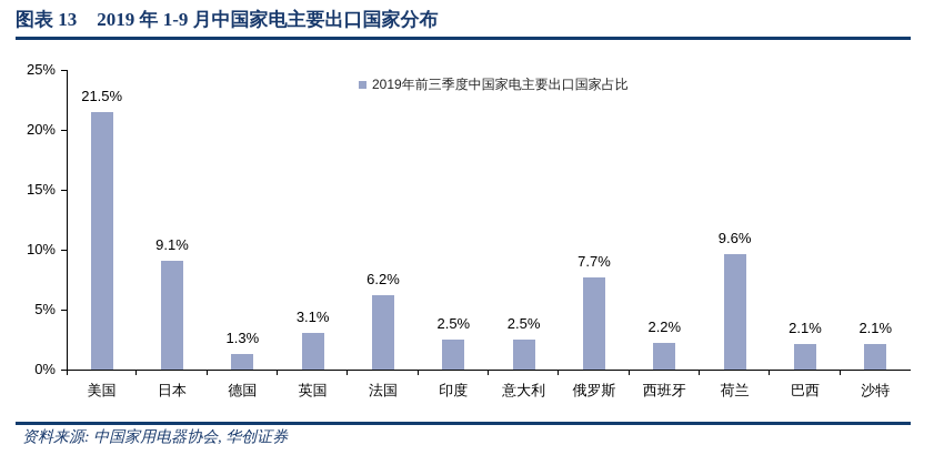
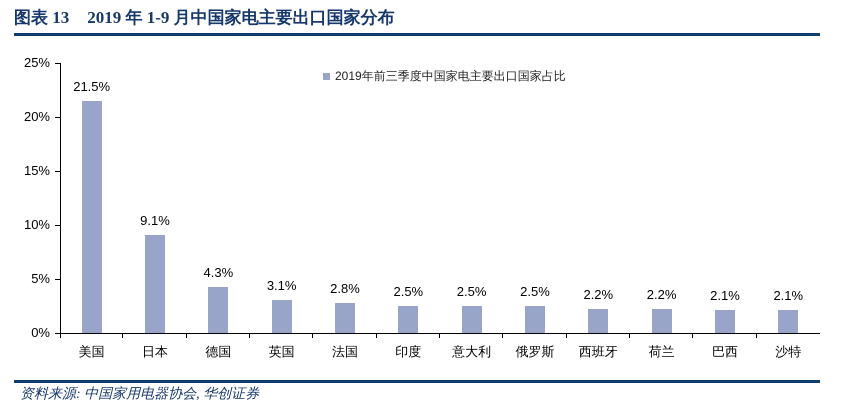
德国: 1.3% -> 4.3%
法国: 6.2% -> 2.8%
俄罗斯: 7.7% -> 2.5%
荷兰: 9.6% -> 2.2%
